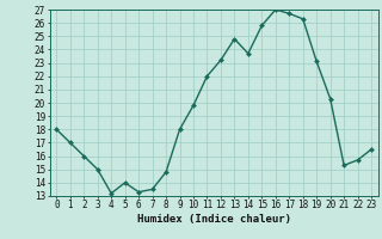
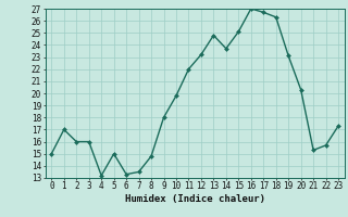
0: 18.0 -> 15.0
3: 15.0 -> 16.0
5: 14.0 -> 15.0
15: 25.8 -> 25.1
23: 16.5 -> 17.3
